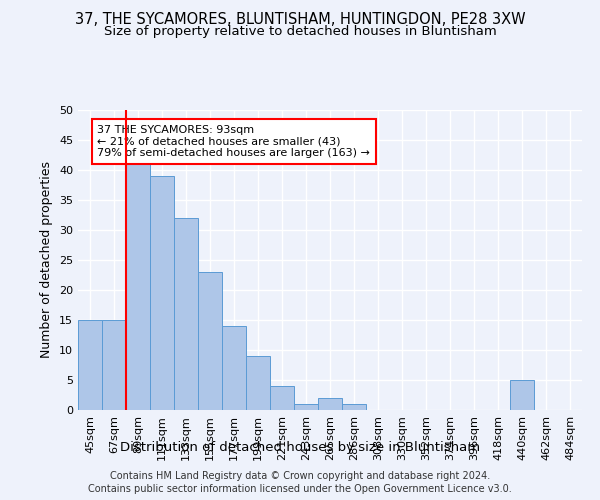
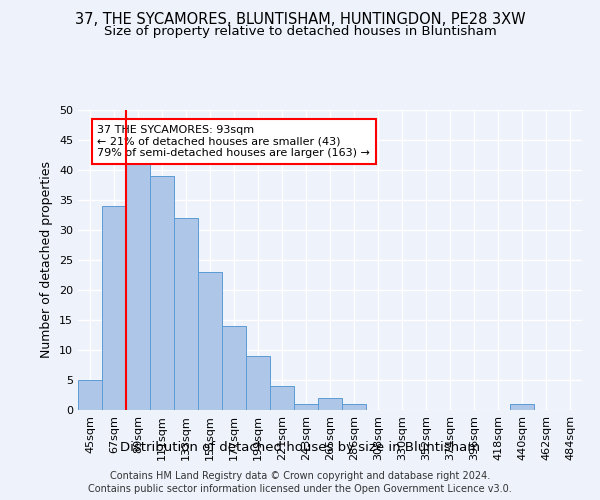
45sqm: 15 -> 5
67sqm: 15 -> 34
440sqm: 5 -> 1
